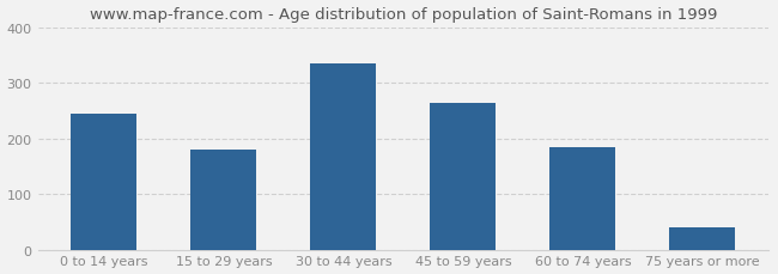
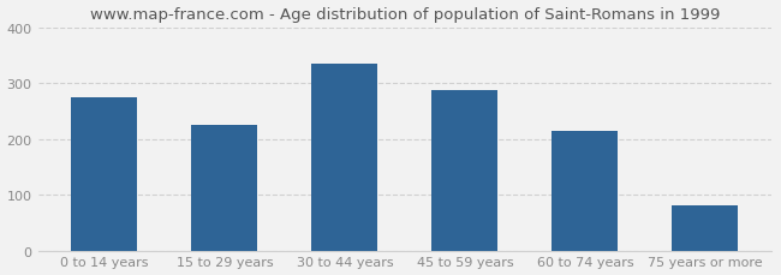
0 to 14 years: 245 -> 275
15 to 29 years: 180 -> 225
45 to 59 years: 265 -> 287
60 to 74 years: 185 -> 215
75 years or more: 40 -> 80
